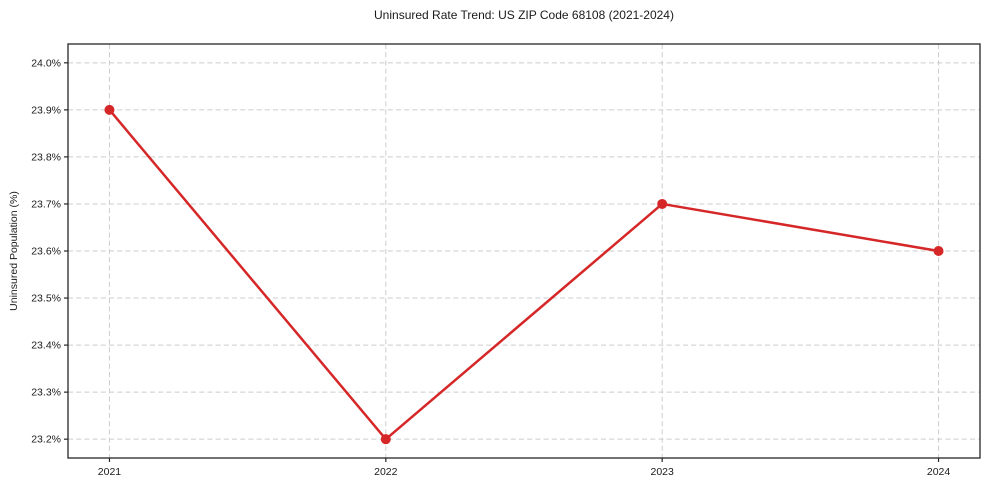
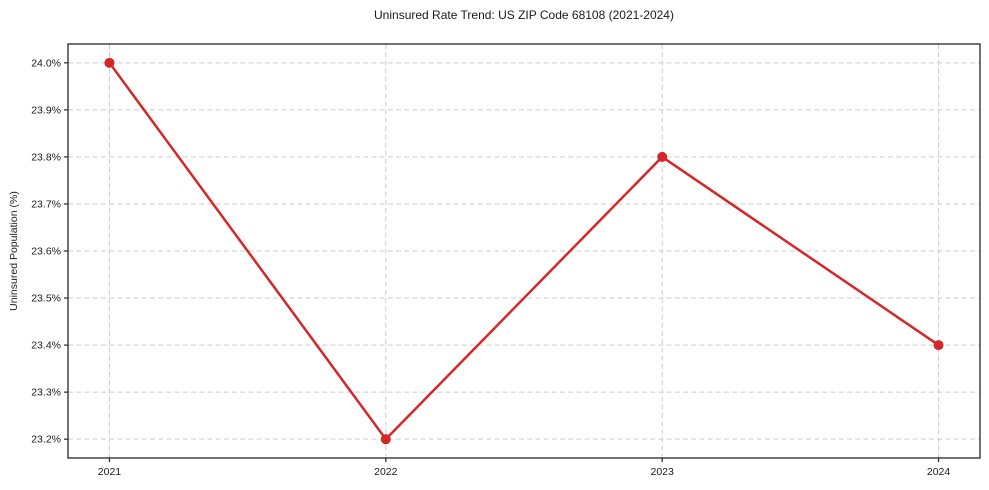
2021: 23.9% -> 24.0%
2023: 23.7% -> 23.8%
2024: 23.6% -> 23.4%
